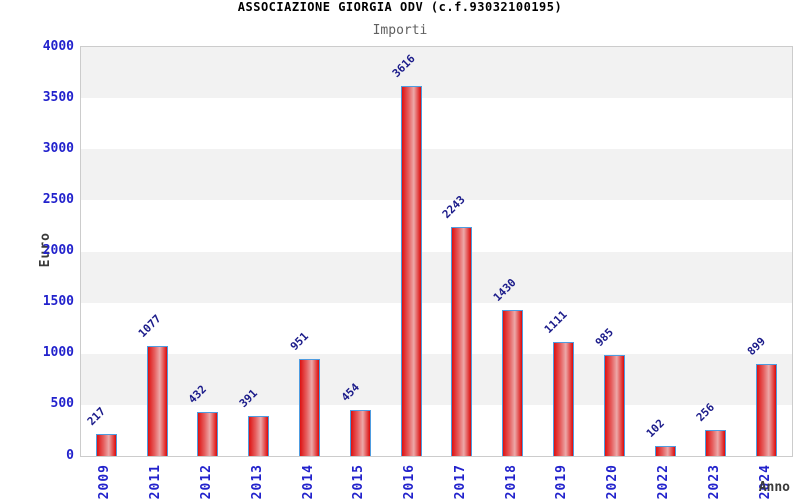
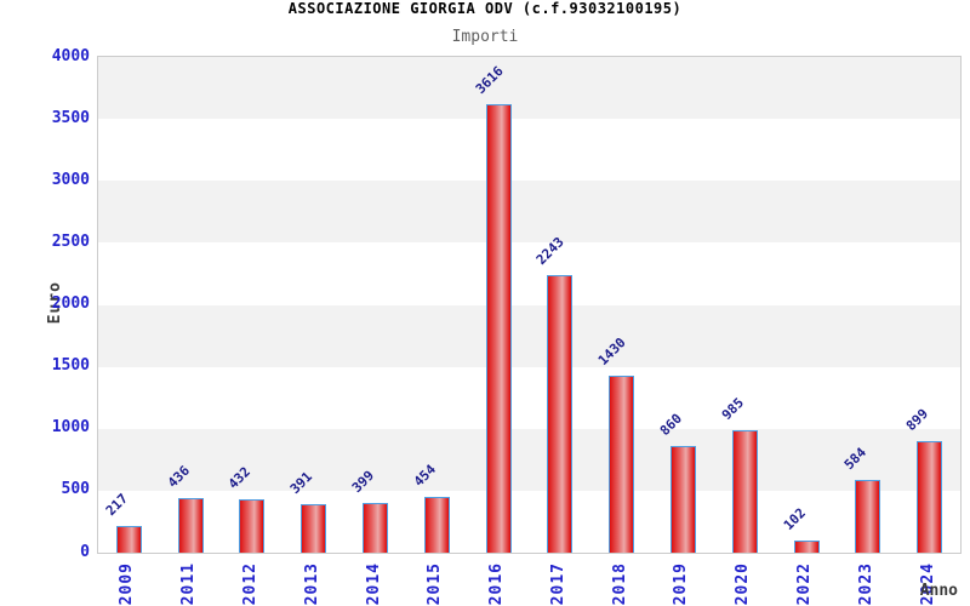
2011: 1077 -> 436
2014: 951 -> 399
2019: 1111 -> 860
2023: 256 -> 584
